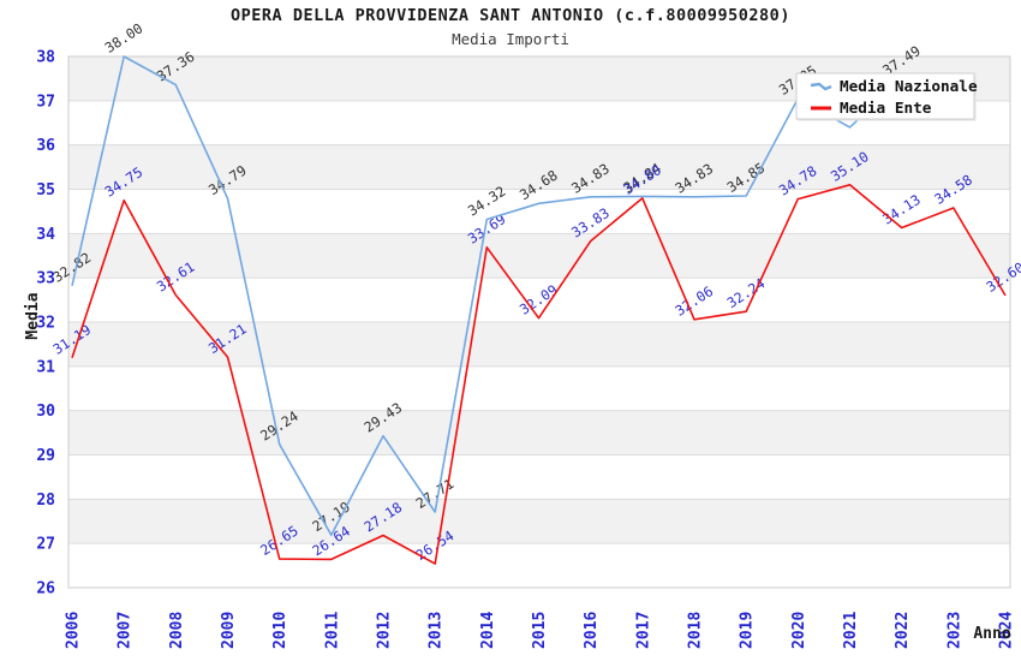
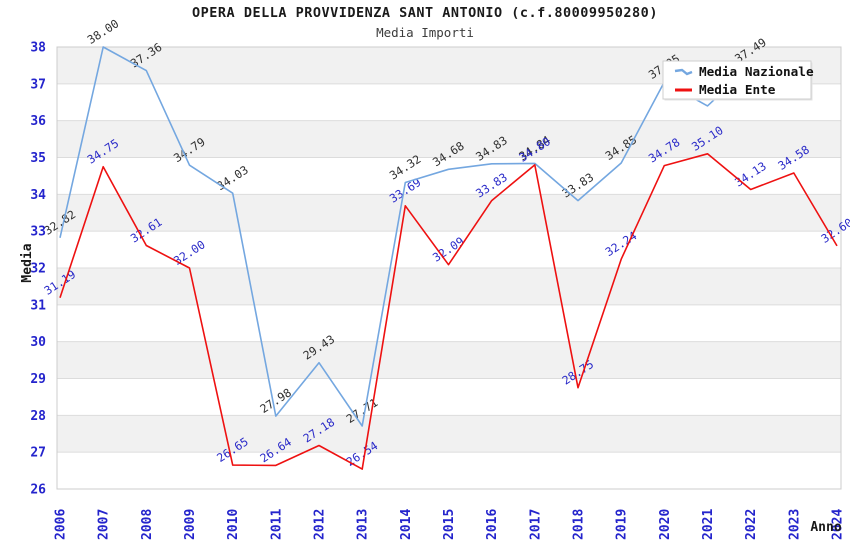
Media Ente/2009: 31.21 -> 32.00
Media Nazionale/2010: 29.24 -> 34.03
Media Nazionale/2011: 27.19 -> 27.98
Media Nazionale/2018: 34.83 -> 33.83
Media Ente/2018: 32.06 -> 28.75
